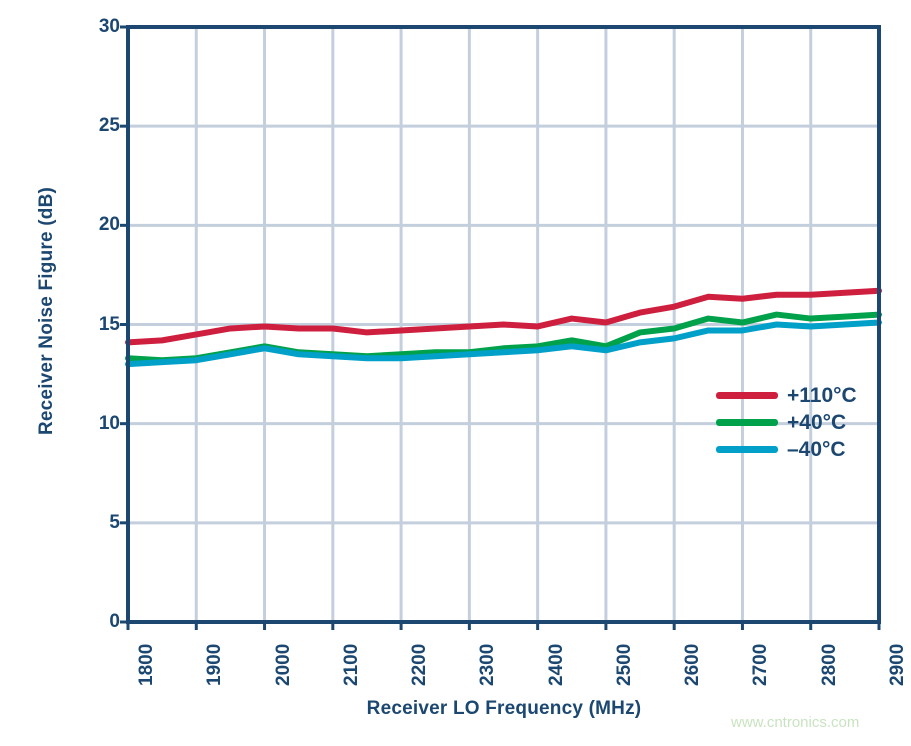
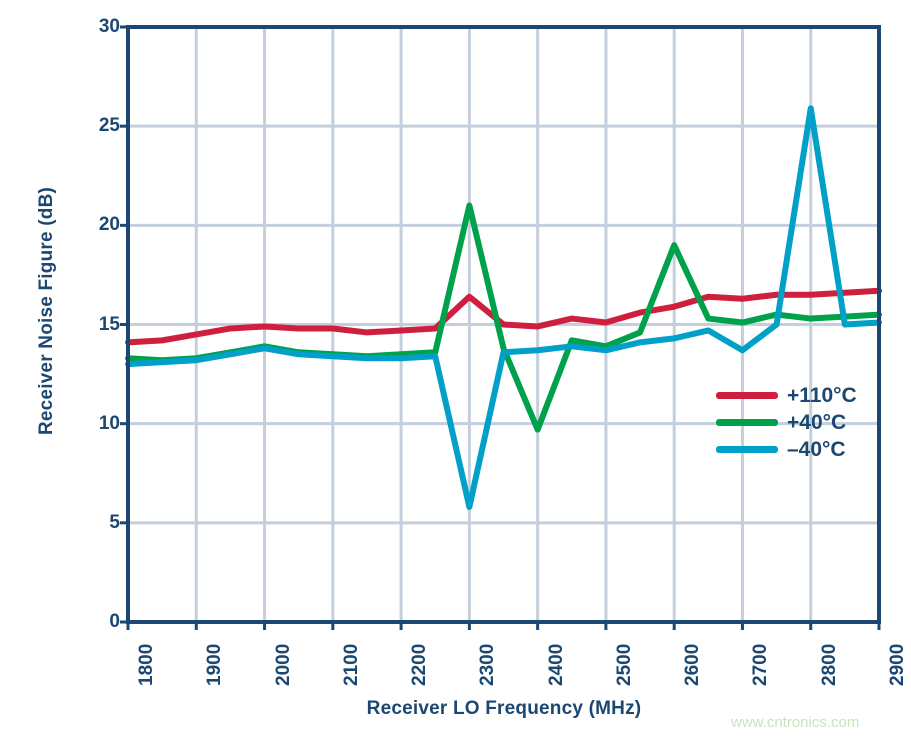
+110°C/2300: 14.9 -> 16.4
+40°C/2300: 13.6 -> 21.0
–40°C/2300: 13.5 -> 5.8
+40°C/2400: 13.9 -> 9.7
+40°C/2600: 14.8 -> 19.0
–40°C/2700: 14.7 -> 13.7
–40°C/2800: 14.9 -> 25.9
